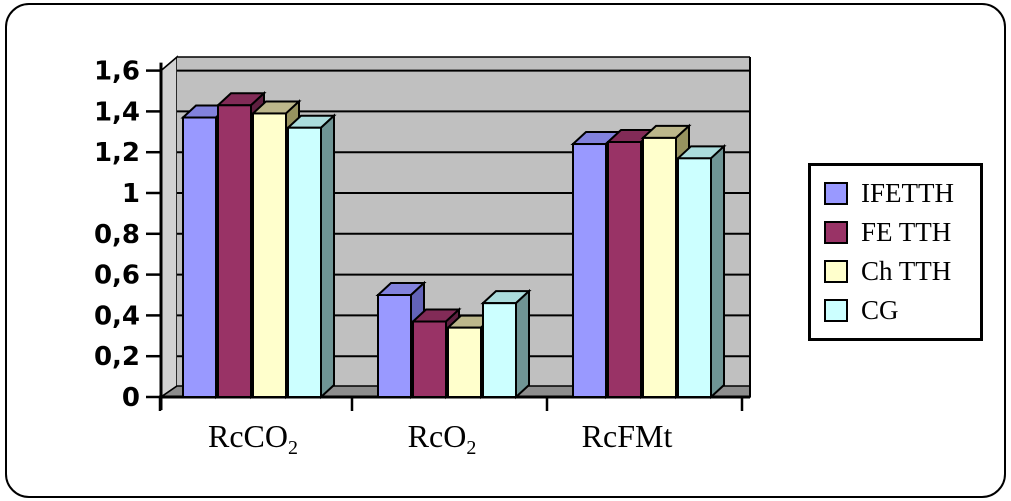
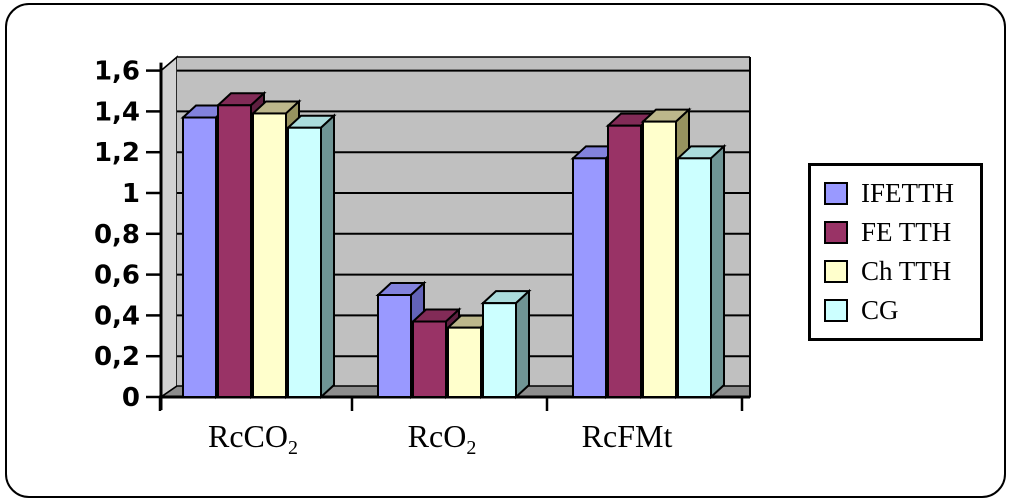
IFETTH/RcFMt: 1,24 -> 1,17
FE TTH/RcFMt: 1,25 -> 1,33
Ch TTH/RcFMt: 1,27 -> 1,35
